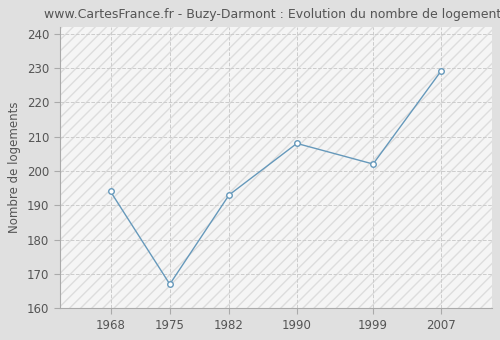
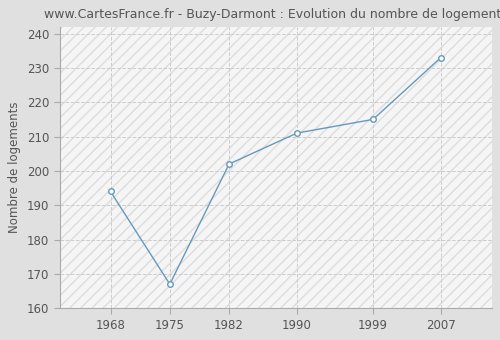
1982: 193 -> 202
1990: 208 -> 211
1999: 202 -> 215
2007: 229 -> 233
